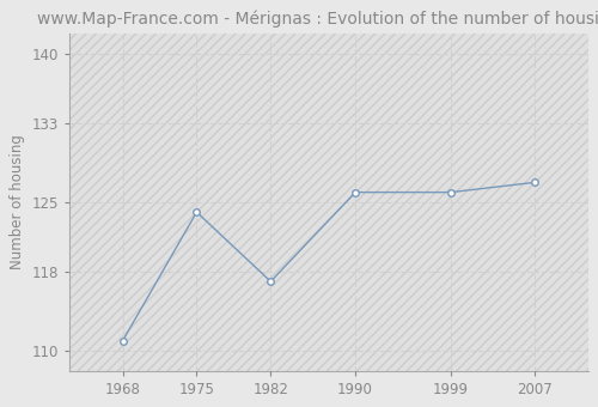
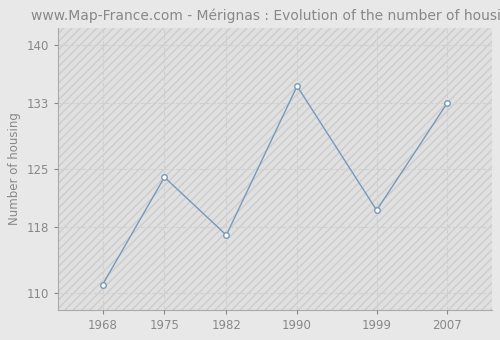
1990: 126 -> 135
1999: 126 -> 120
2007: 127 -> 133
